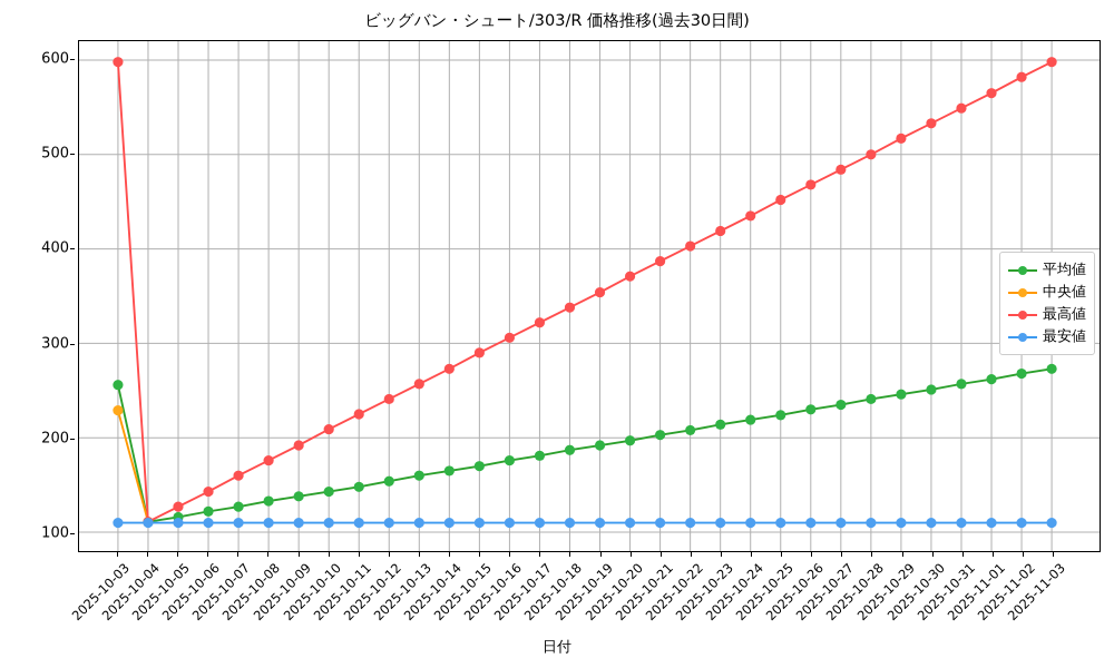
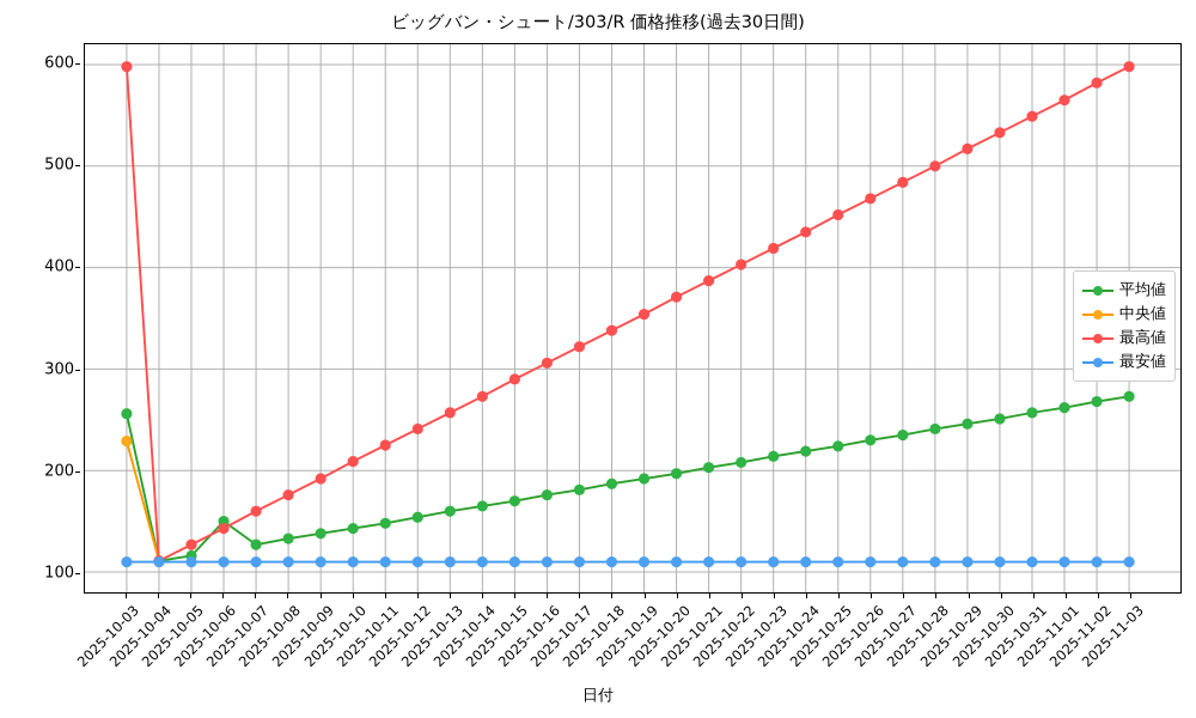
平均値/2025-10-06: 120 -> 150
